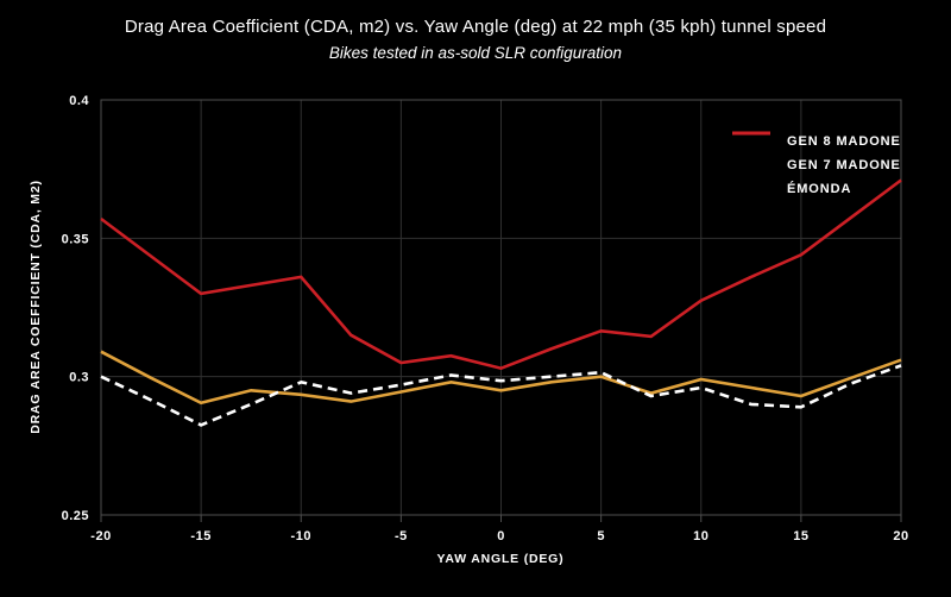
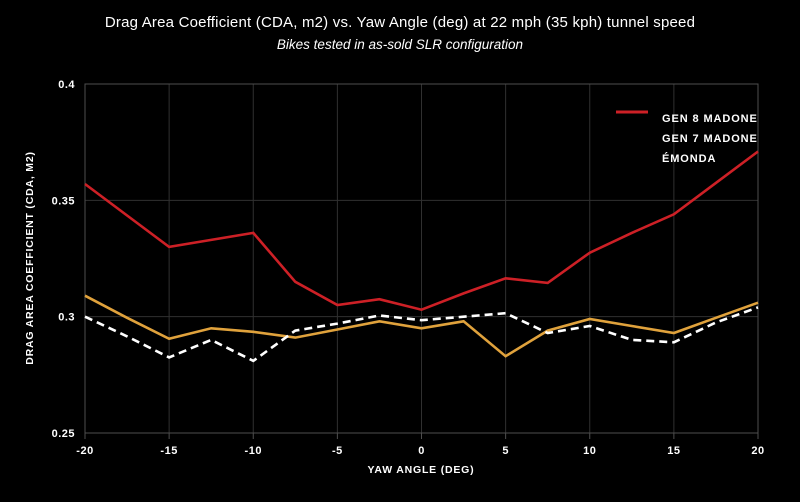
GEN 7 MADONE/-10: 0.298 -> 0.281
GEN 8 MADONE/5: 0.300 -> 0.283
